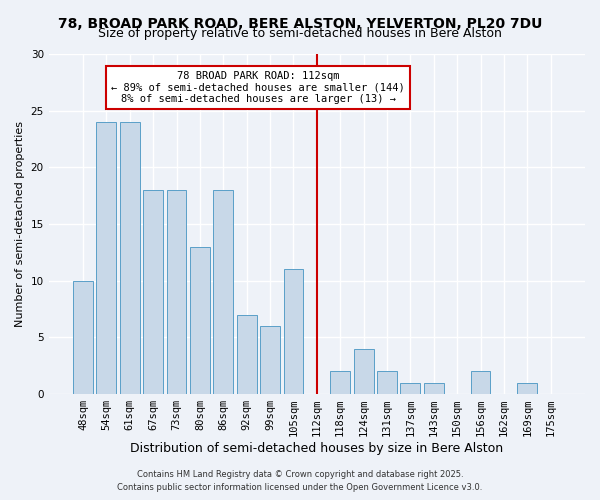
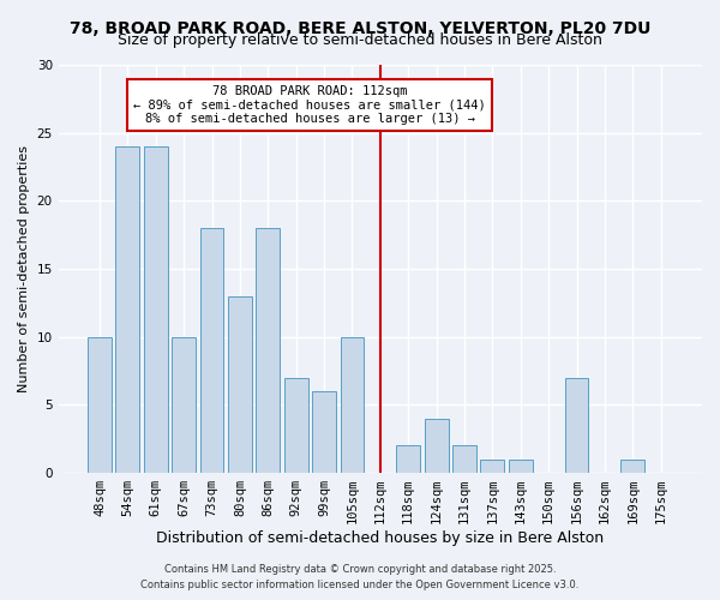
67sqm: 18 -> 10
105sqm: 11 -> 10
156sqm: 2 -> 7
